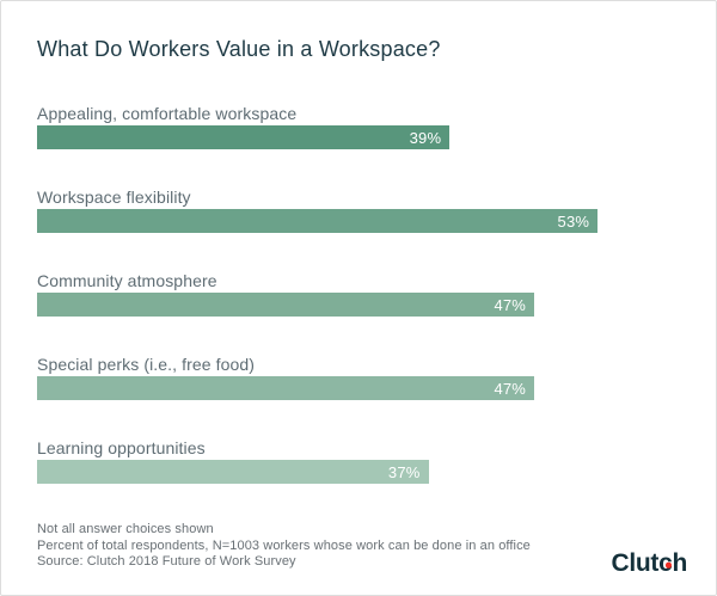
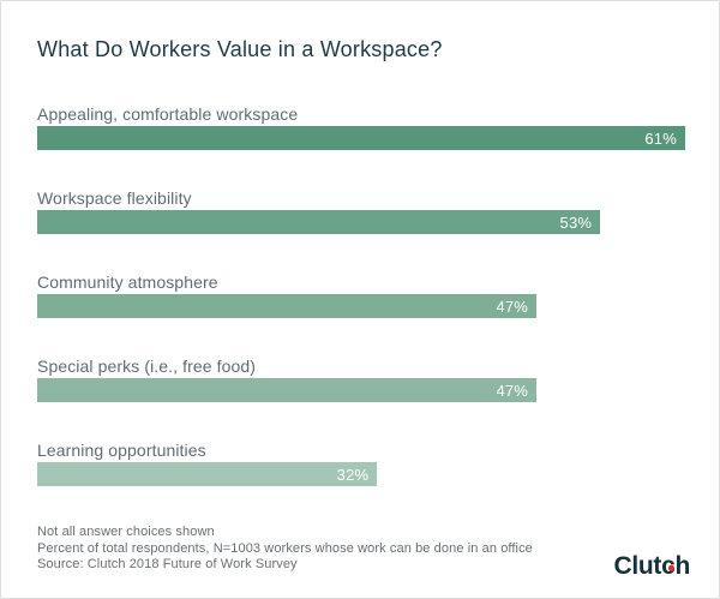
Appealing, comfortable workspace: 39% -> 61%
Learning opportunities: 37% -> 32%
